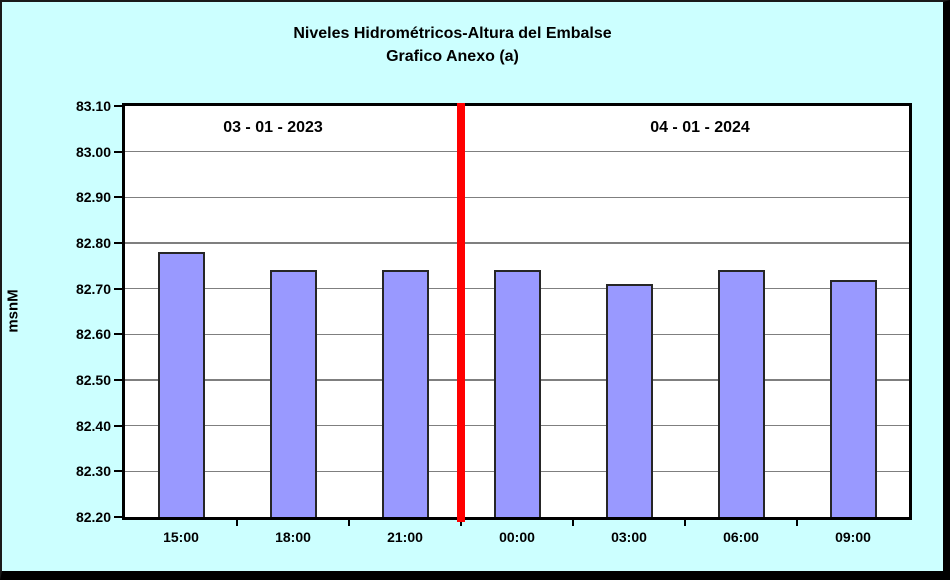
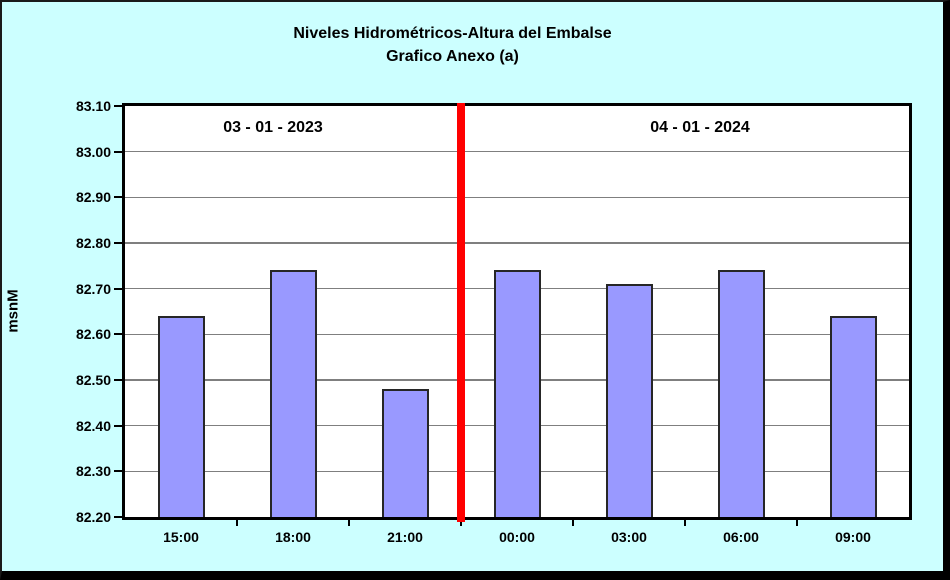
15:00: 82.78 -> 82.64
21:00: 82.74 -> 82.48
09:00: 82.72 -> 82.64
